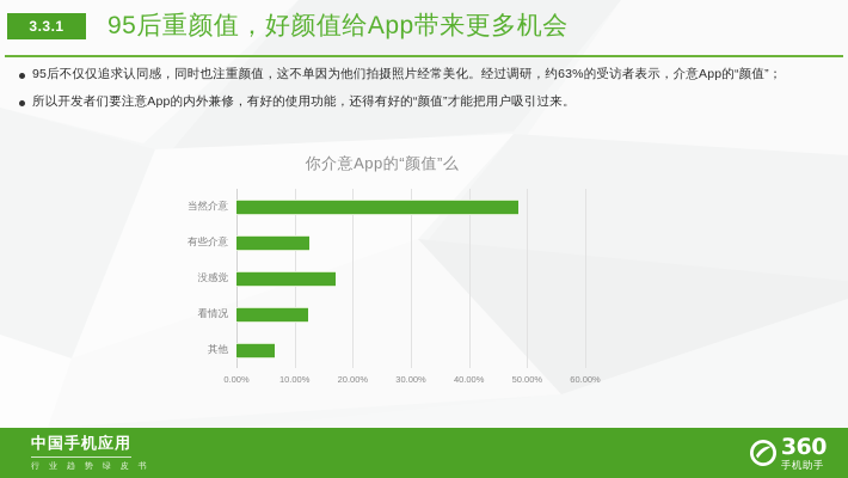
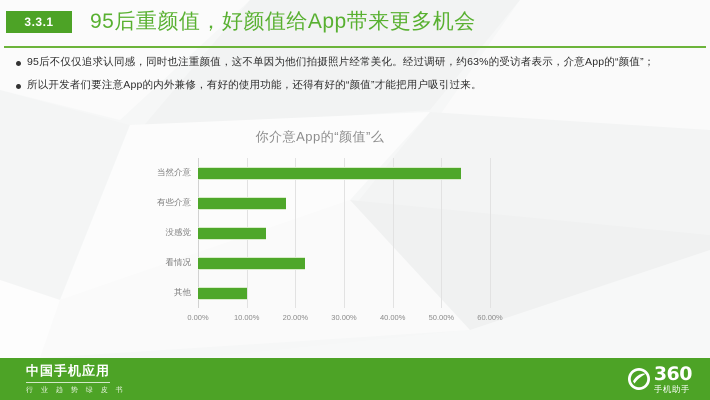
当然介意: 48% -> 54%
有些介意: 13% -> 18%
没感觉: 17% -> 14%
看情况: 12% -> 22%
其他: 7% -> 10%
